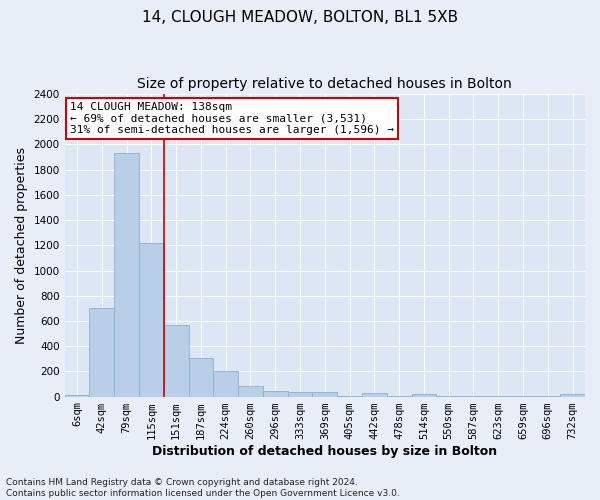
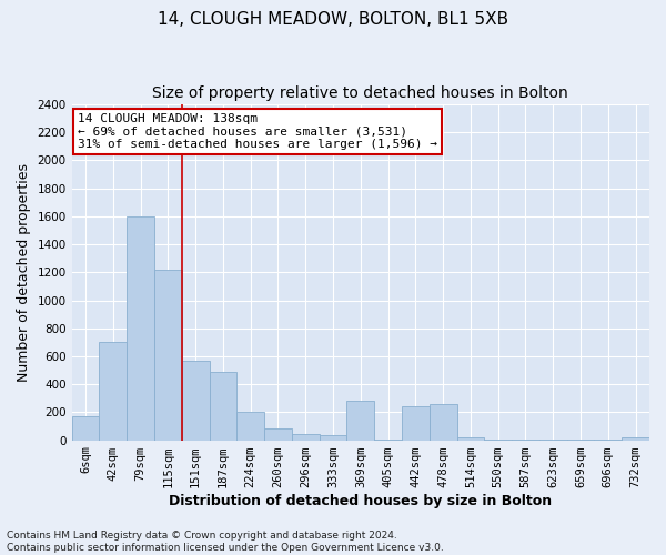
6sqm: 20 -> 170
79sqm: 1930 -> 1600
187sqm: 300 -> 490
369sqm: 40 -> 280
442sqm: 30 -> 240
478sqm: 0 -> 260
